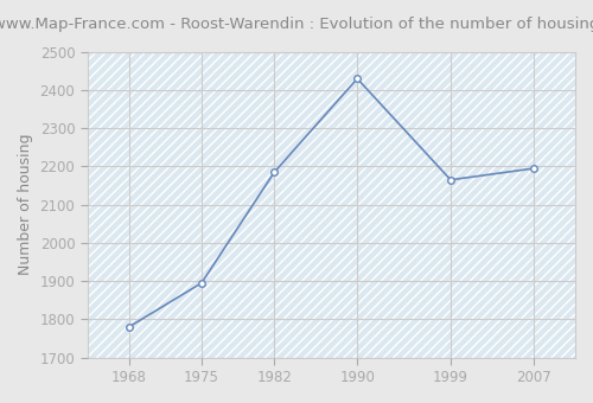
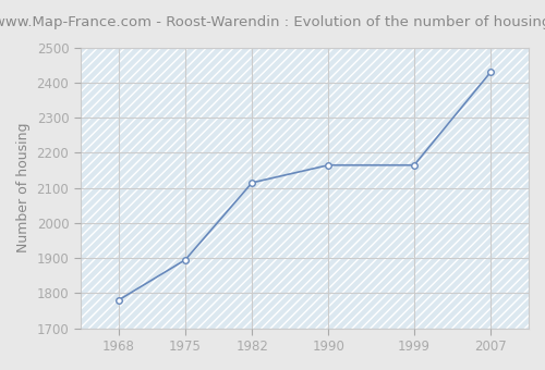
1982: 2185 -> 2115
1990: 2430 -> 2165
2007: 2195 -> 2430
